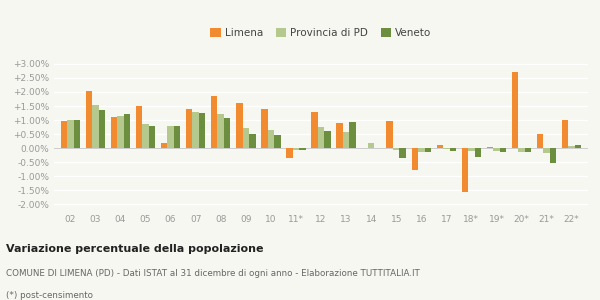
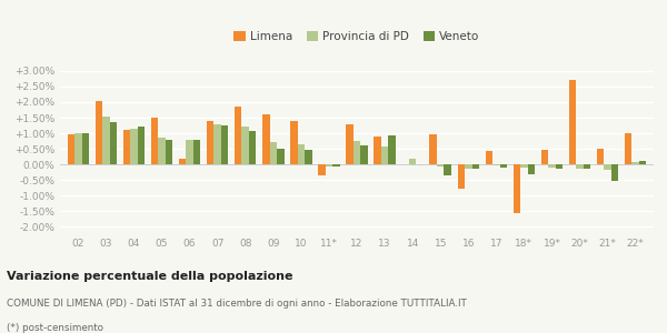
Limena/17: 0.10% -> 0.45%
Limena/19*: 0.05% -> 0.46%
